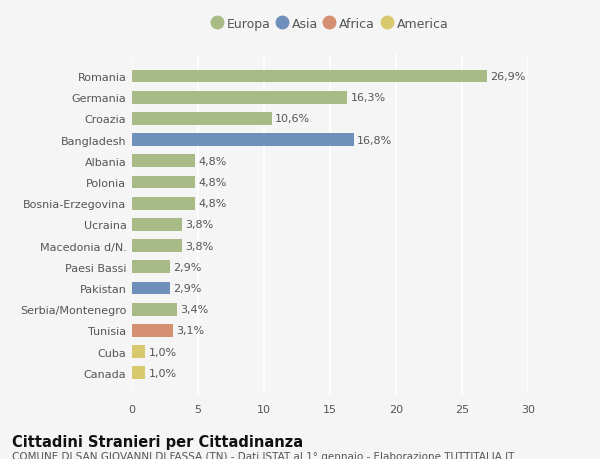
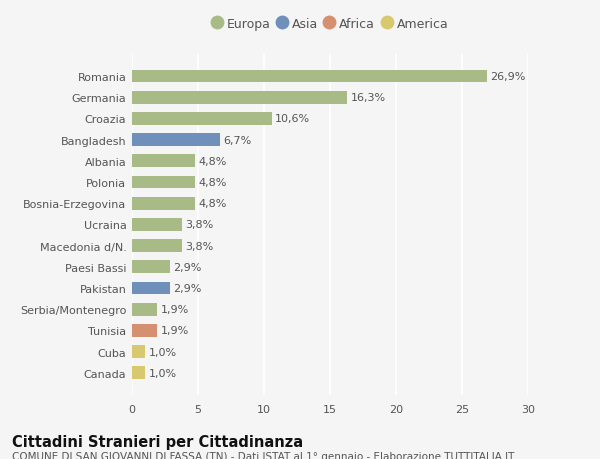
Bangladesh: 16,8% -> 6,7%
Serbia/Montenegro: 3,4% -> 1,9%
Tunisia: 3,1% -> 1,9%
